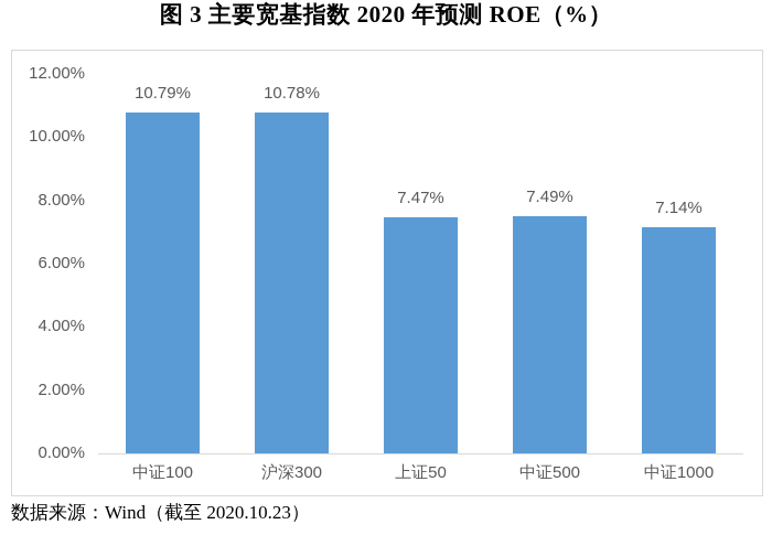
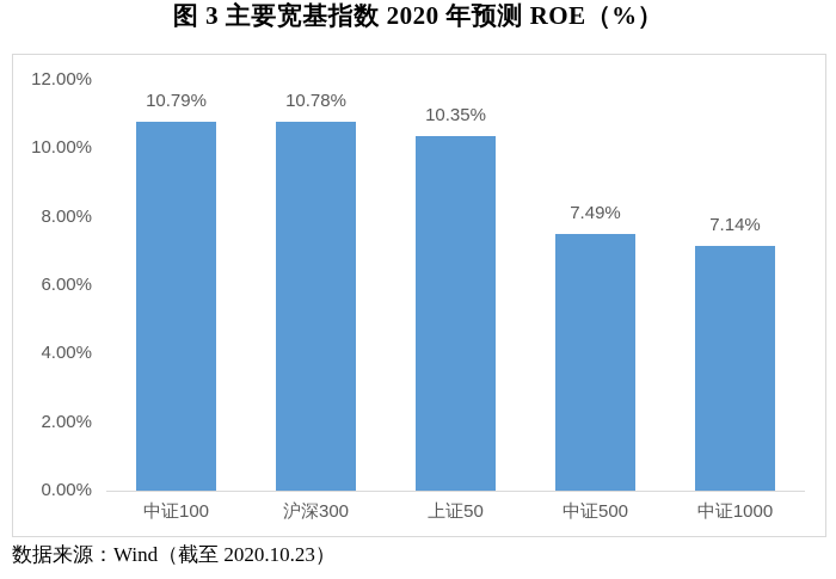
上证50: 7.47% -> 10.35%
